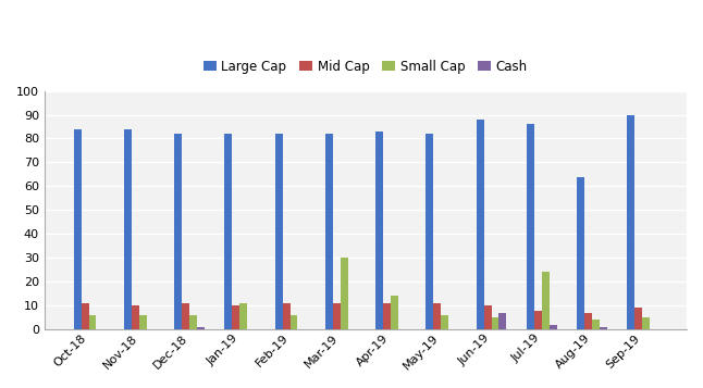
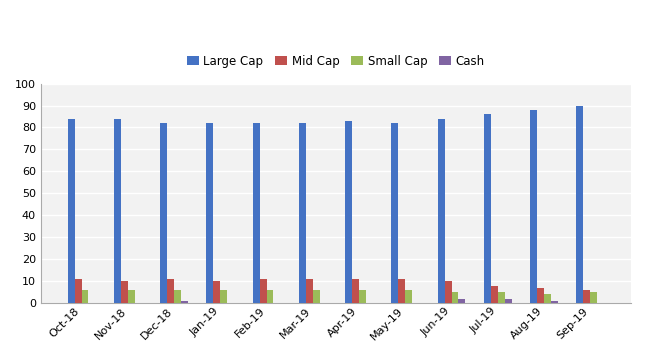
Small Cap/Jan-19: 11 -> 6
Small Cap/Mar-19: 30 -> 6
Small Cap/Apr-19: 14 -> 6
Large Cap/Jun-19: 88 -> 84
Cash/Jun-19: 7 -> 2
Small Cap/Jul-19: 24 -> 5
Large Cap/Aug-19: 64 -> 88
Mid Cap/Sep-19: 9 -> 6
